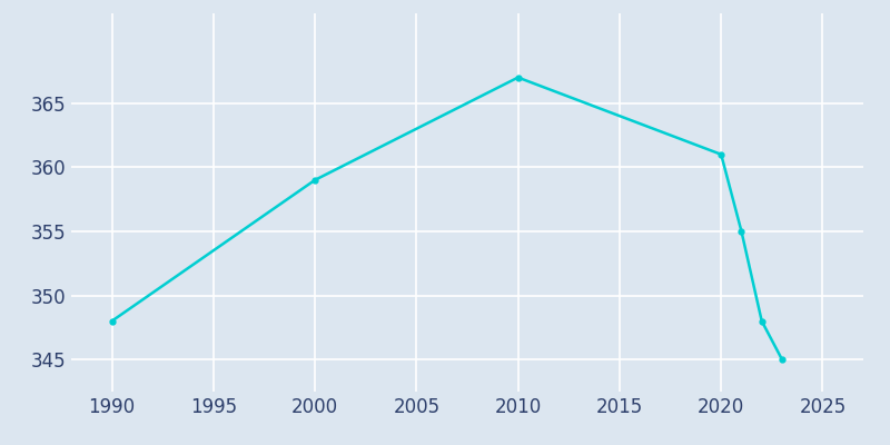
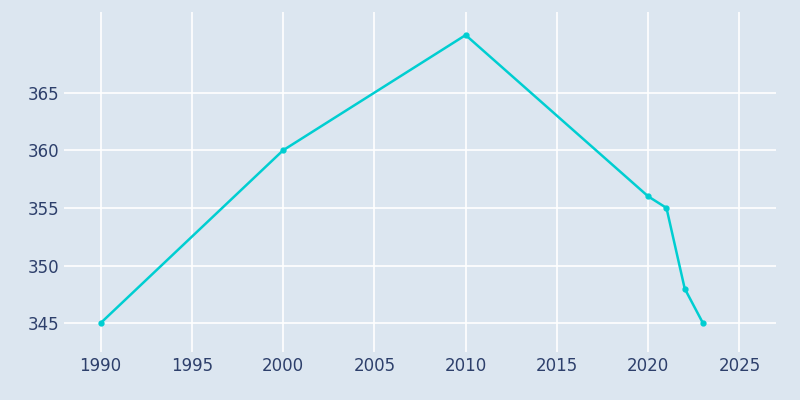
1990: 348 -> 345
2000: 359 -> 360
2010: 367 -> 370
2020: 361 -> 356
